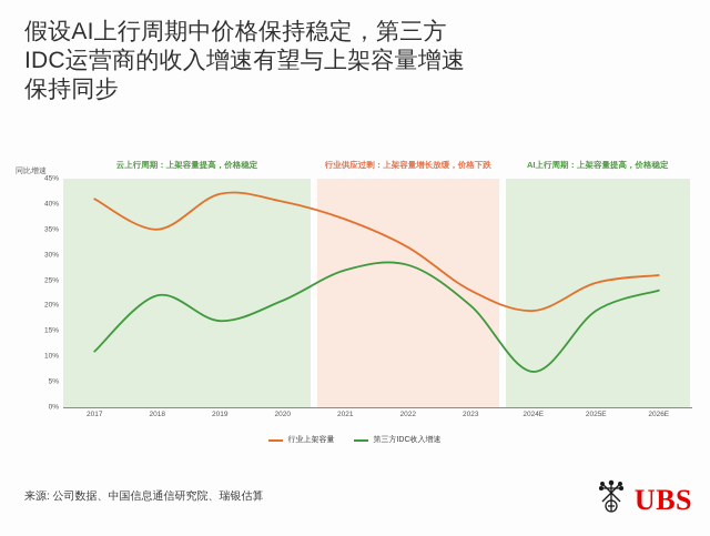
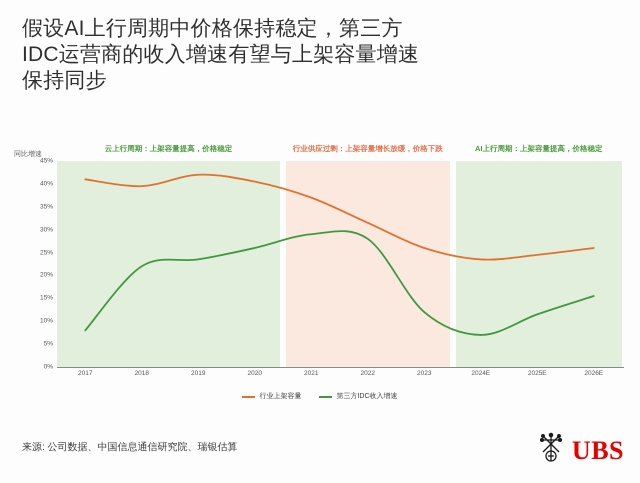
第三方IDC收入增速/2017: 11% -> 8%
行业上架容量/2018: 35% -> 40%
第三方IDC收入增速/2019: 17% -> 24%
第三方IDC收入增速/2020: 21% -> 26%
第三方IDC收入增速/2021: 27% -> 29%
行业上架容量/2023: 23% -> 26%
第三方IDC收入增速/2023: 20% -> 12%
行业上架容量/2024E: 19% -> 24%
第三方IDC收入增速/2025E: 19% -> 12%
第三方IDC收入增速/2026E: 23% -> 16%
